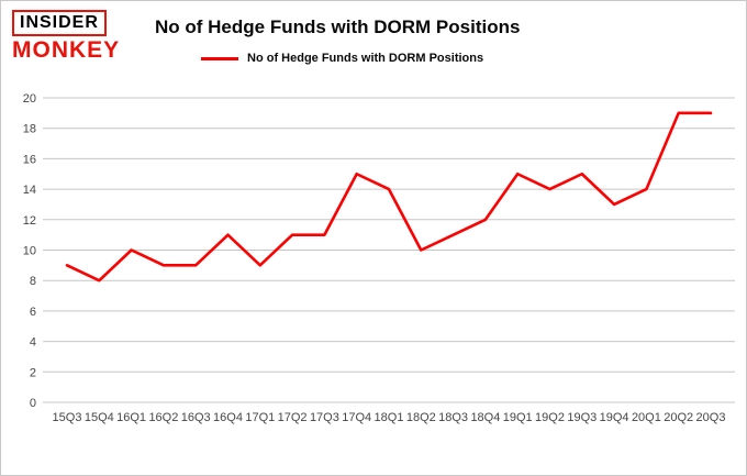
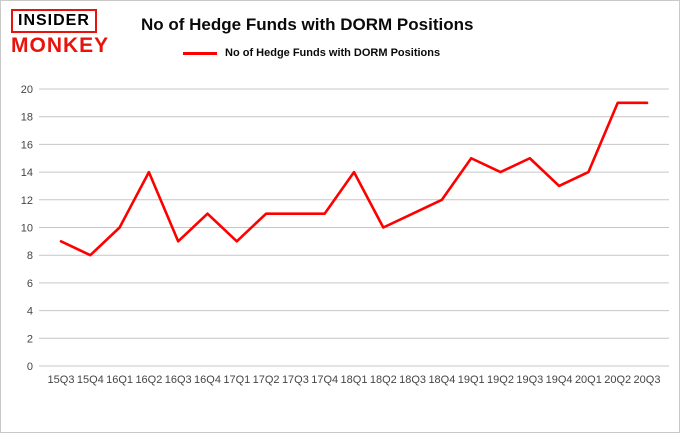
16Q2: 9 -> 14
17Q4: 15 -> 11
